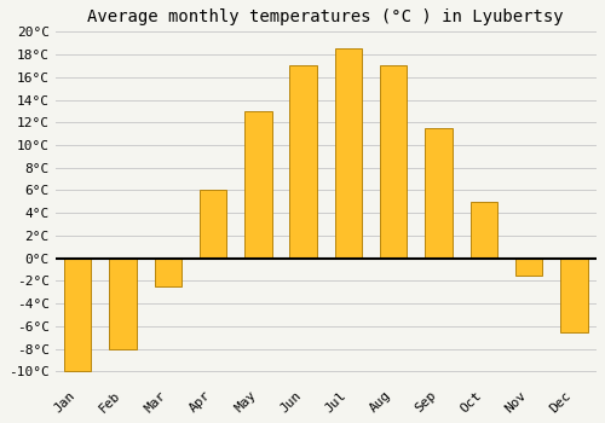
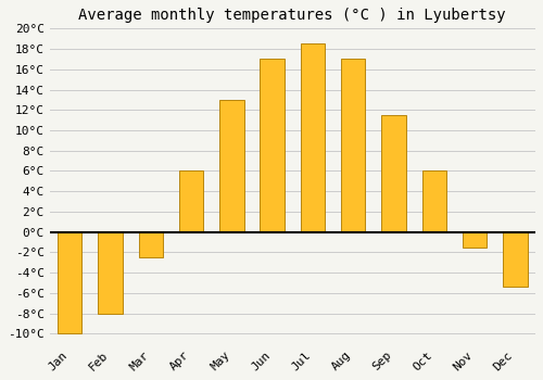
Oct: 5.0°C -> 6.0°C
Dec: -6.5°C -> -5.4°C
